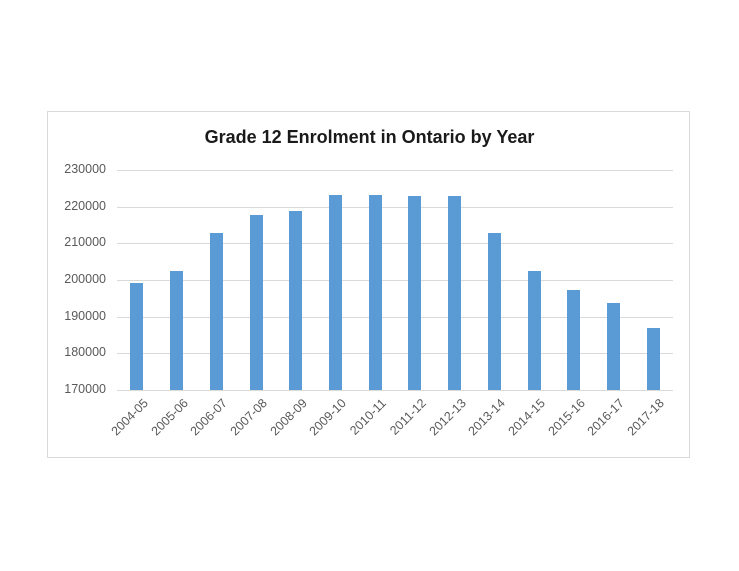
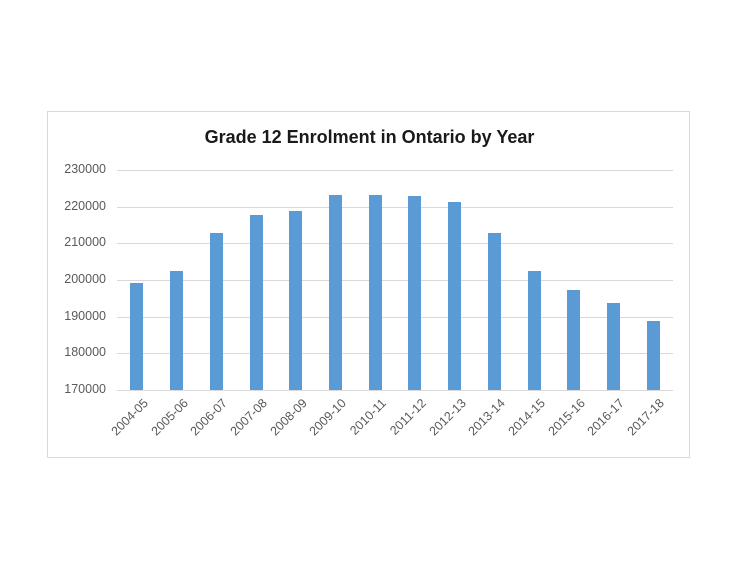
2012-13: 223000 -> 221000
2017-18: 187000 -> 189000
